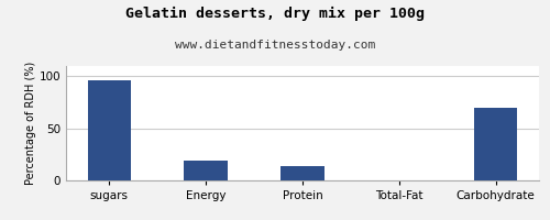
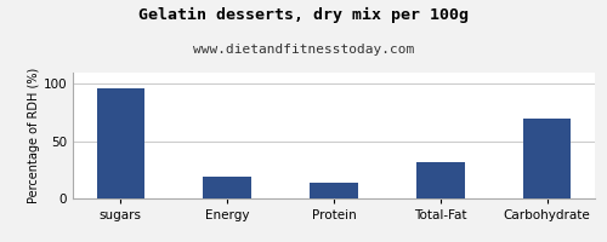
Total-Fat: 0 -> 32
